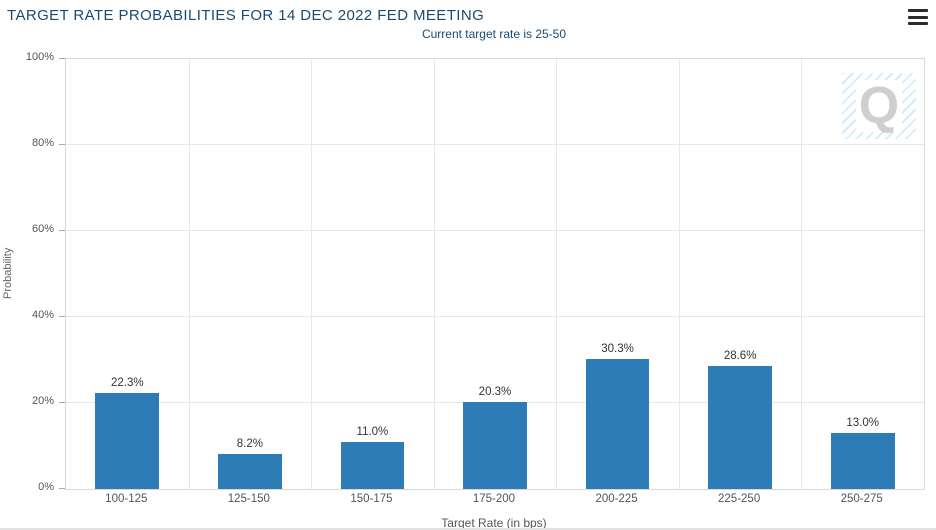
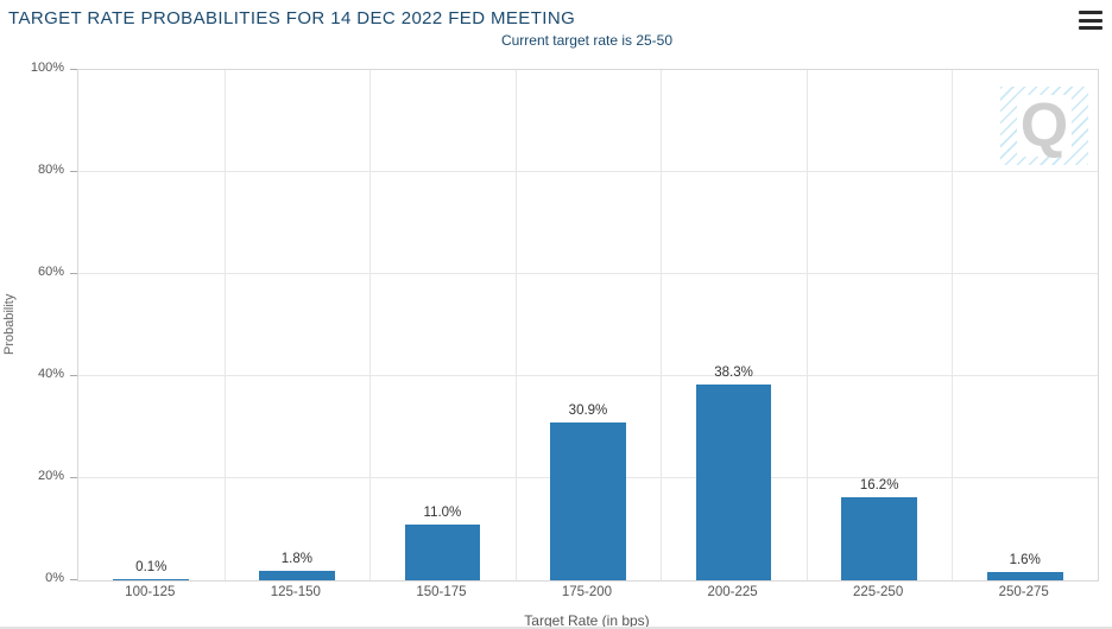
100-125: 22.3% -> 0.1%
125-150: 8.2% -> 1.8%
175-200: 20.3% -> 30.9%
200-225: 30.3% -> 38.3%
225-250: 28.6% -> 16.2%
250-275: 13.0% -> 1.6%
